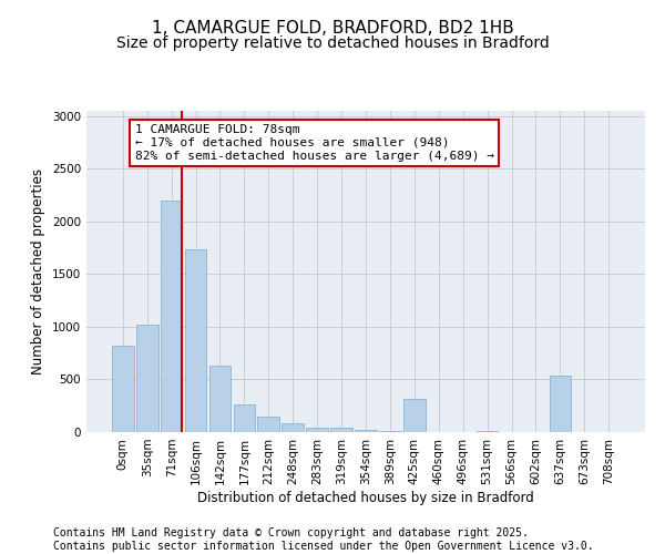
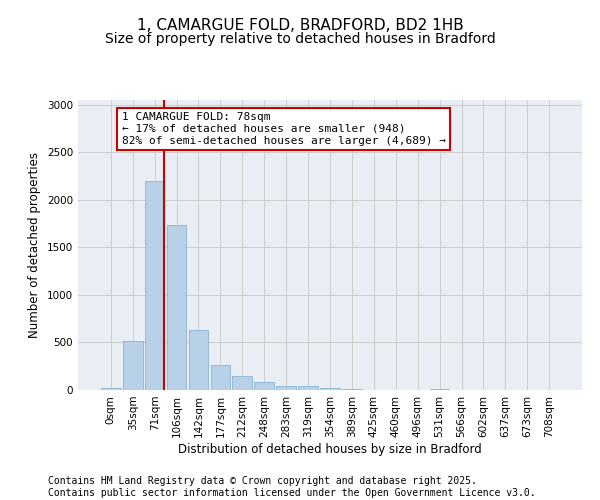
0sqm: 820 -> 20
35sqm: 1020 -> 520
425sqm: 320 -> 0
637sqm: 540 -> 0
